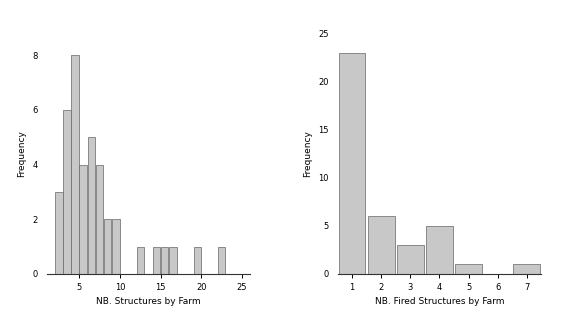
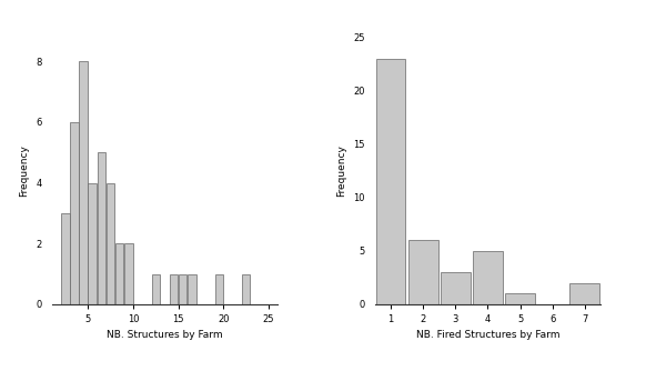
7: 1 -> 2
